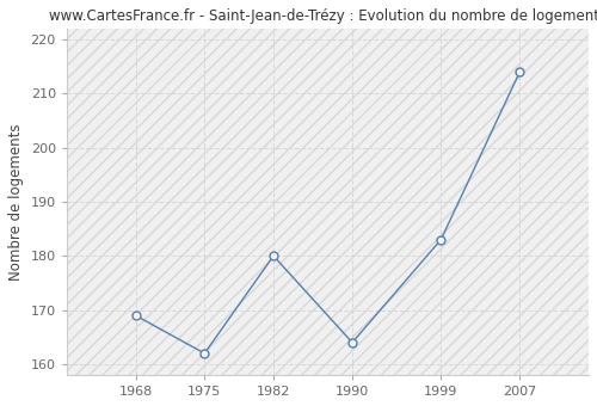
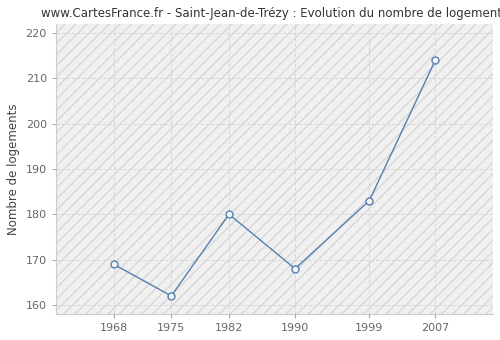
1990: 164 -> 168
